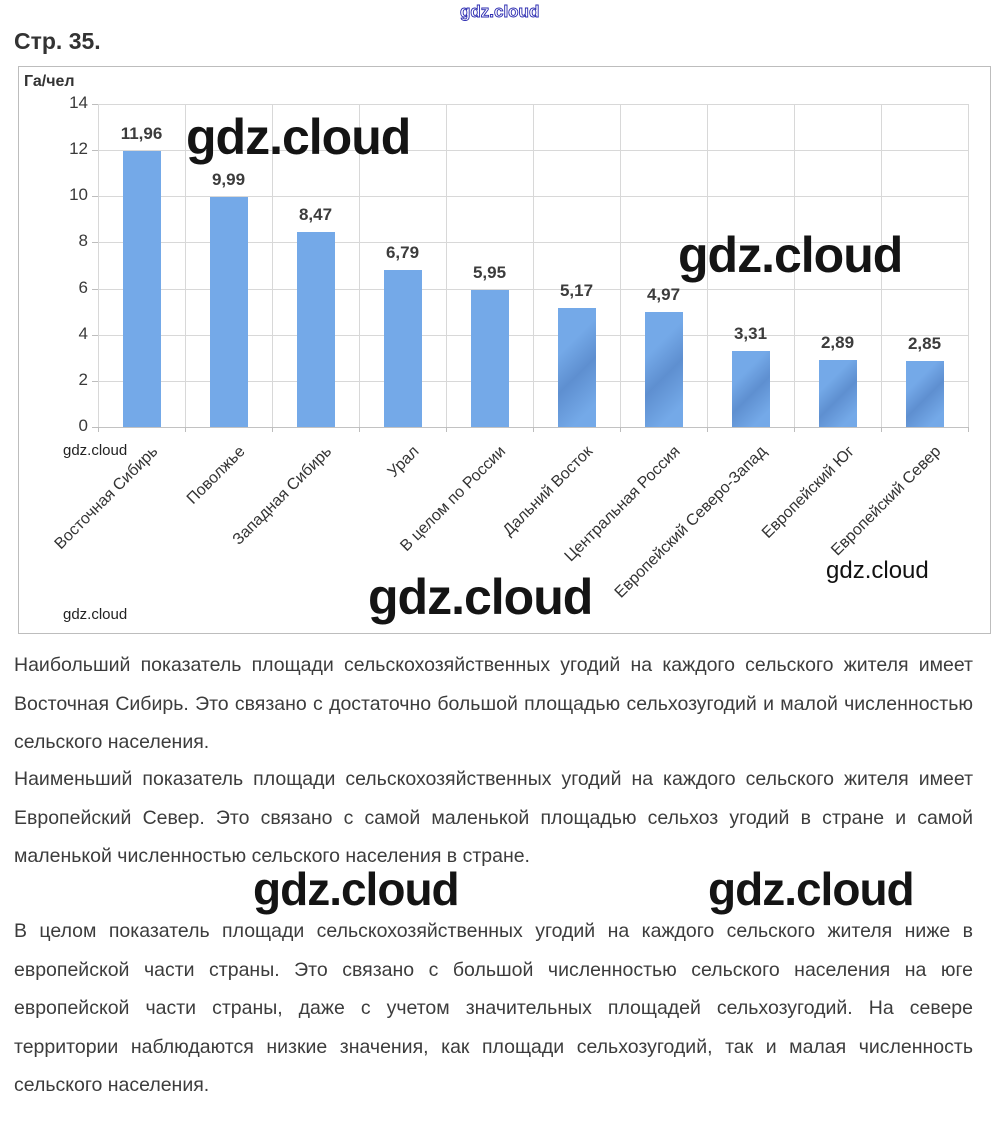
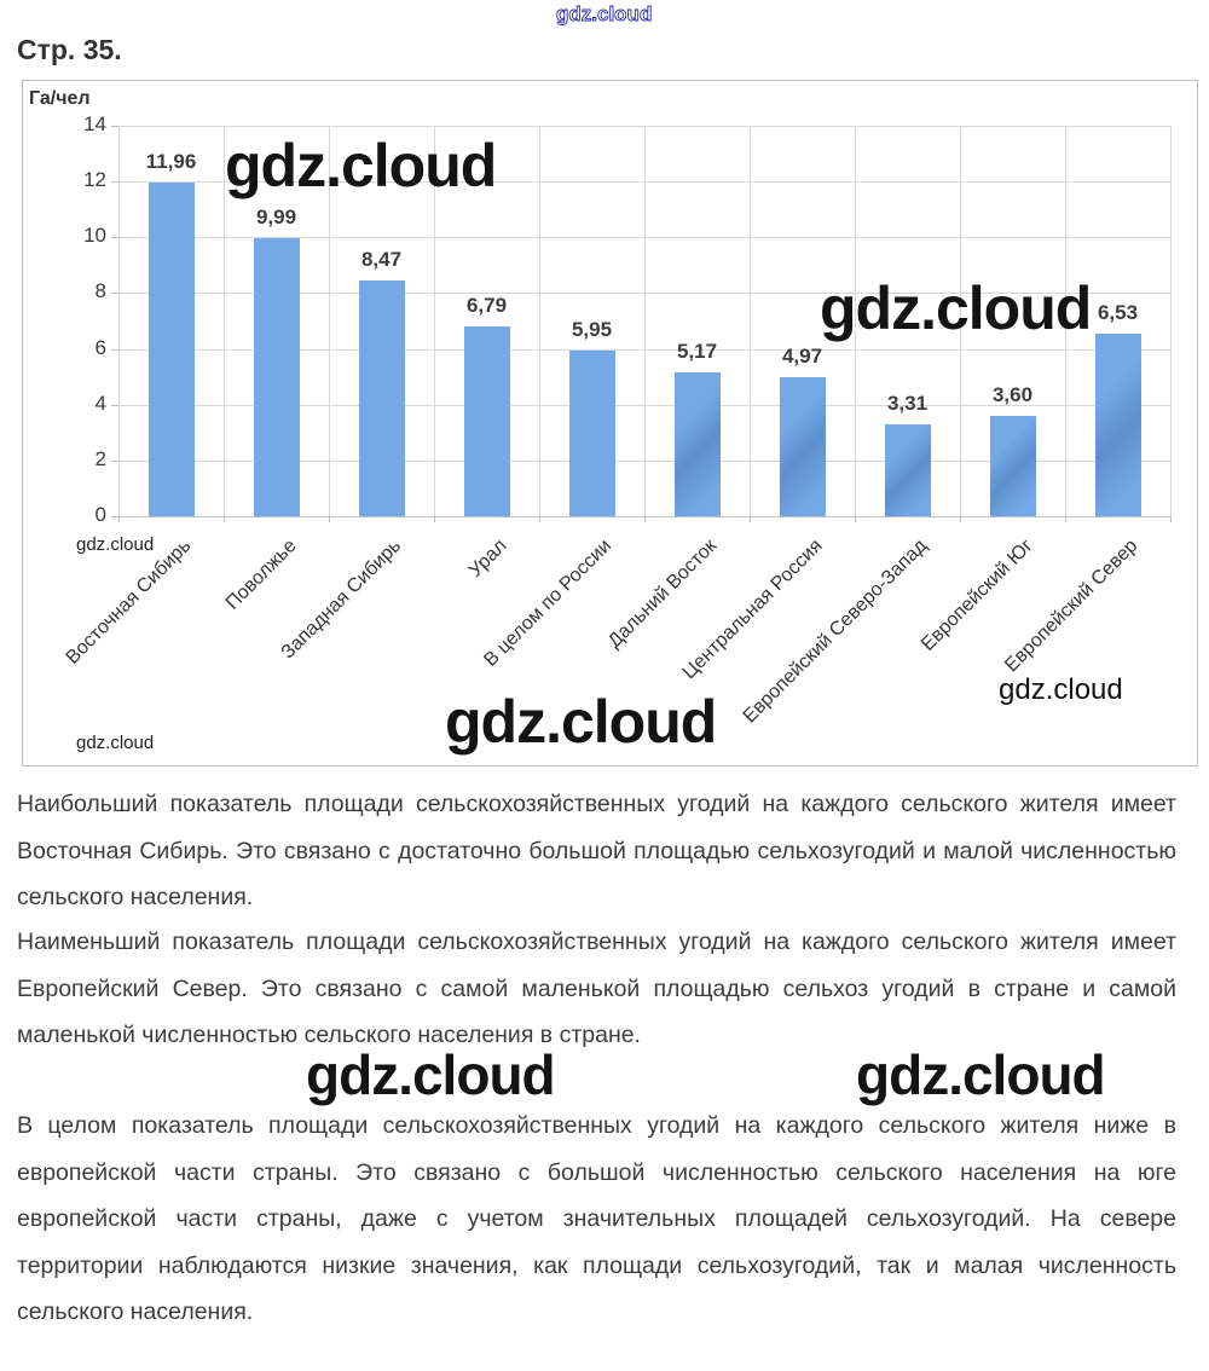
Европейский Юг: 2,89 -> 3,60
Европейский Север: 2,85 -> 6,53
